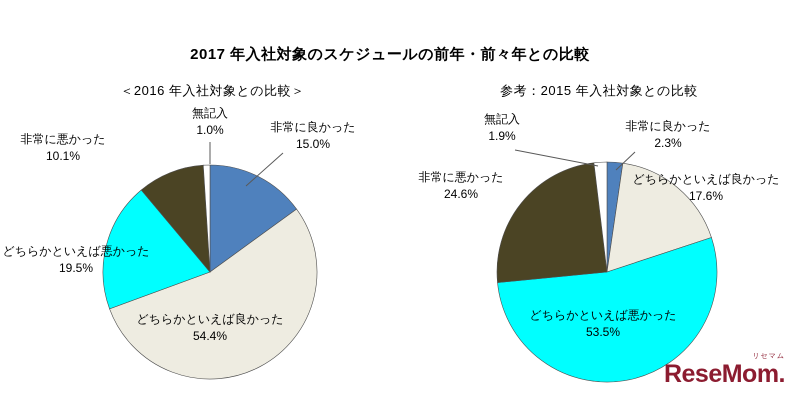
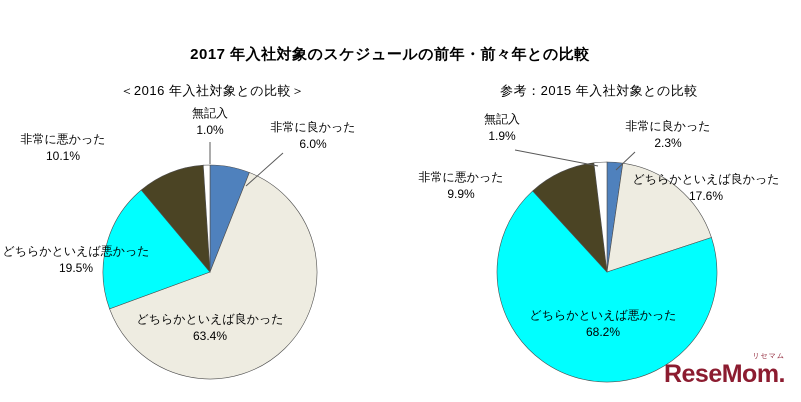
＜2016 年入社対象との比較＞/非常に良かった: 15.0% -> 6.0%
＜2016 年入社対象との比較＞/どちらかといえば良かった: 54.4% -> 63.4%
参考：2015 年入社対象との比較/どちらかといえば悪かった: 53.5% -> 68.2%
参考：2015 年入社対象との比較/非常に悪かった: 24.6% -> 9.9%
